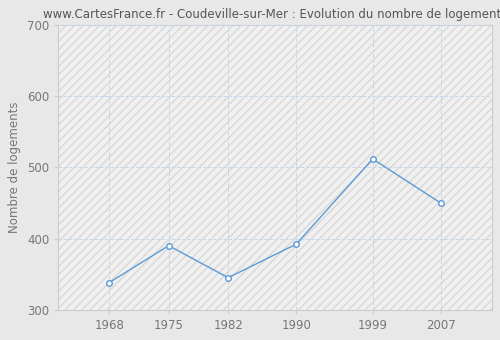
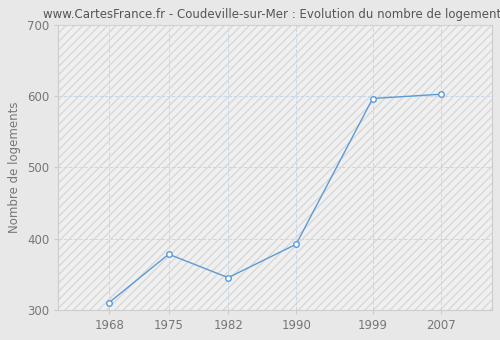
1968: 338 -> 310
1975: 390 -> 378
1999: 512 -> 597
2007: 450 -> 603
